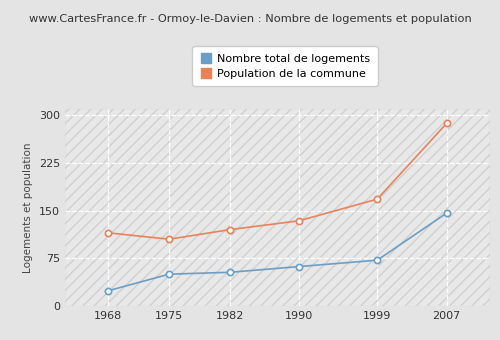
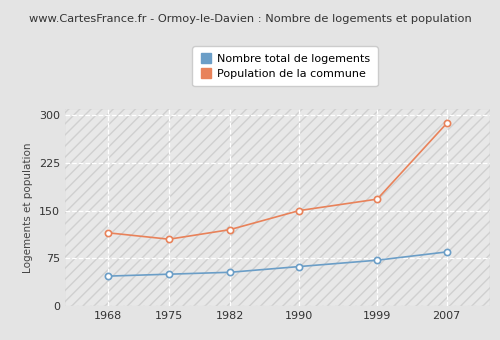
Nombre total de logements/1968: 24 -> 47
Population de la commune/1990: 134 -> 150
Nombre total de logements/2007: 146 -> 85
